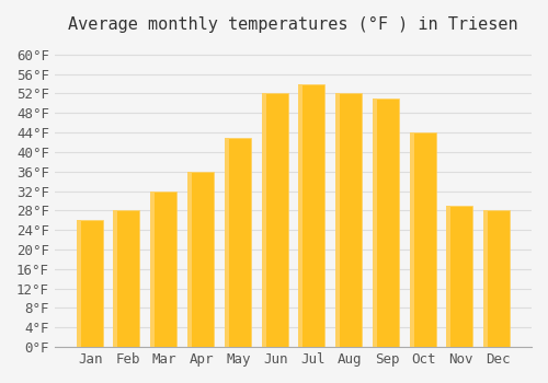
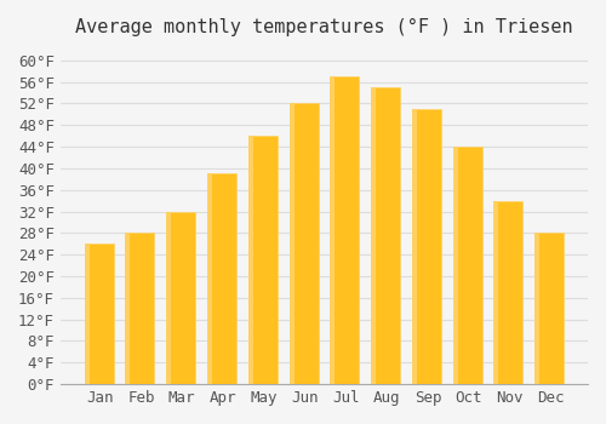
Apr: 36°F -> 39°F
May: 43°F -> 46°F
Jul: 54°F -> 57°F
Aug: 52°F -> 55°F
Nov: 29°F -> 34°F
